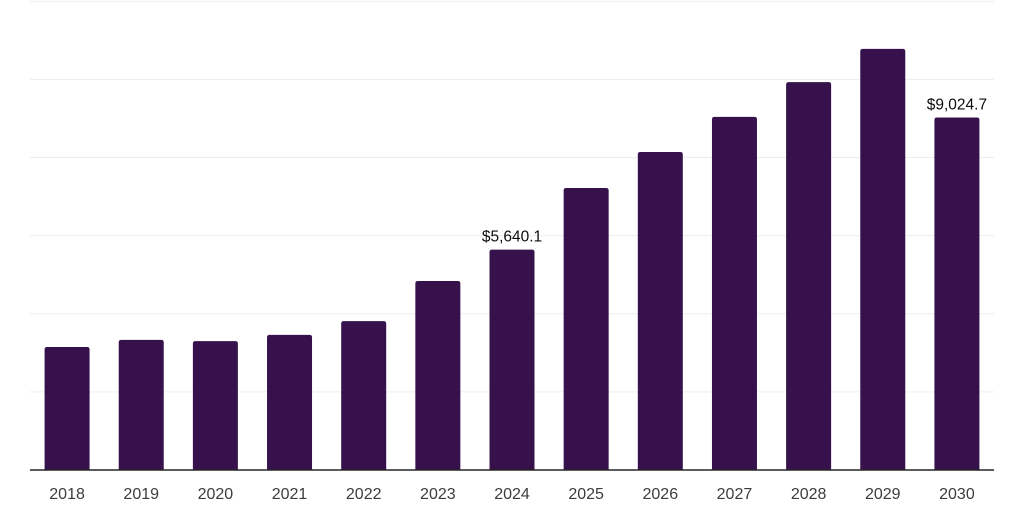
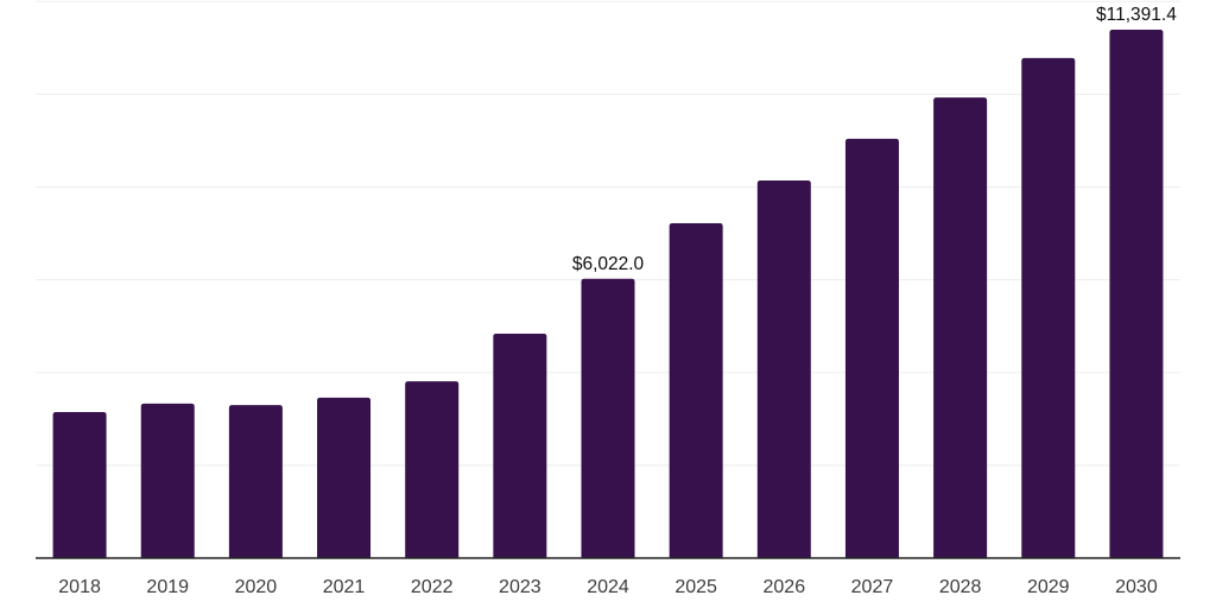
2024: $5,640.1 -> $6,022.0
2030: $9,024.7 -> $11,391.4
